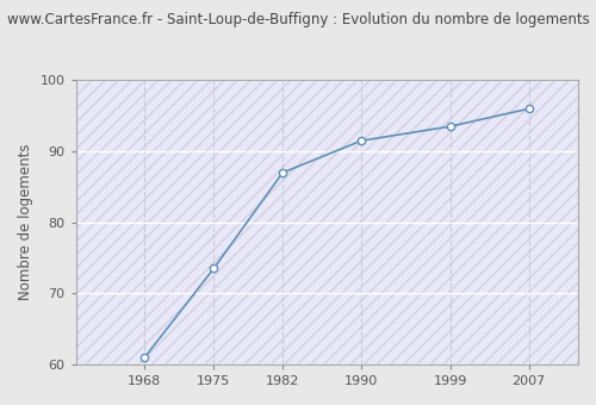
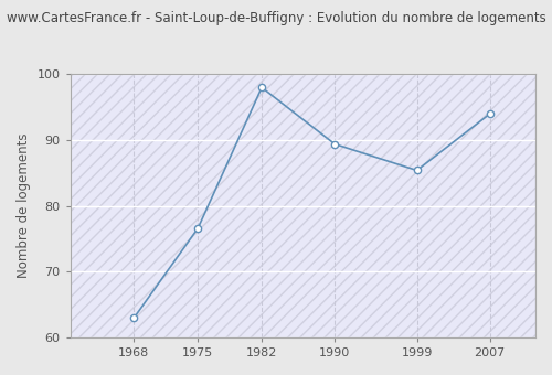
1968: 61.0 -> 63.0
1975: 73.5 -> 76.6
1982: 87.0 -> 98.0
1990: 91.5 -> 89.4
1999: 93.5 -> 85.4
2007: 96.0 -> 94.0
